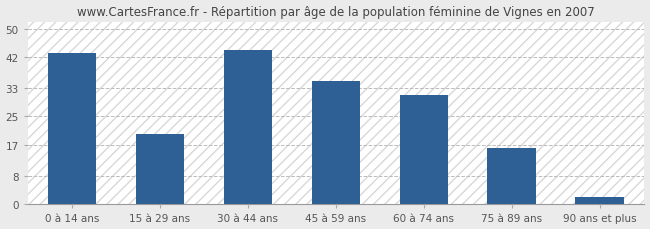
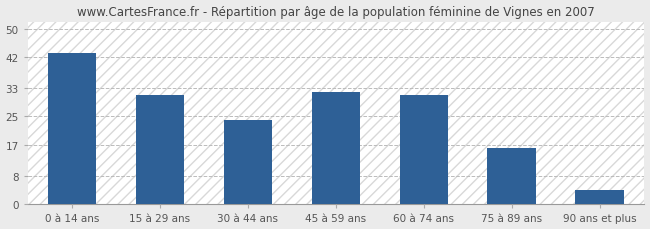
15 à 29 ans: 20 -> 31
30 à 44 ans: 44 -> 24
45 à 59 ans: 35 -> 32
90 ans et plus: 2 -> 4
